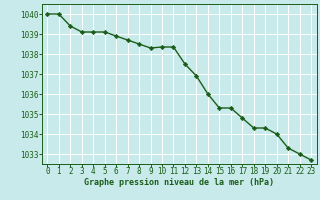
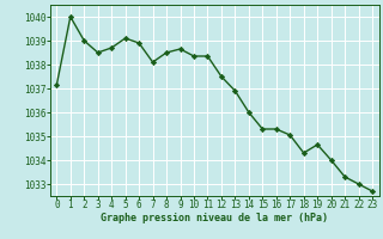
0: 1040.00 -> 1037.15
2: 1039.40 -> 1039.00
3: 1039.10 -> 1038.50
4: 1039.10 -> 1038.70
7: 1038.70 -> 1038.10
9: 1038.30 -> 1038.65
17: 1034.80 -> 1035.05
19: 1034.30 -> 1034.65
